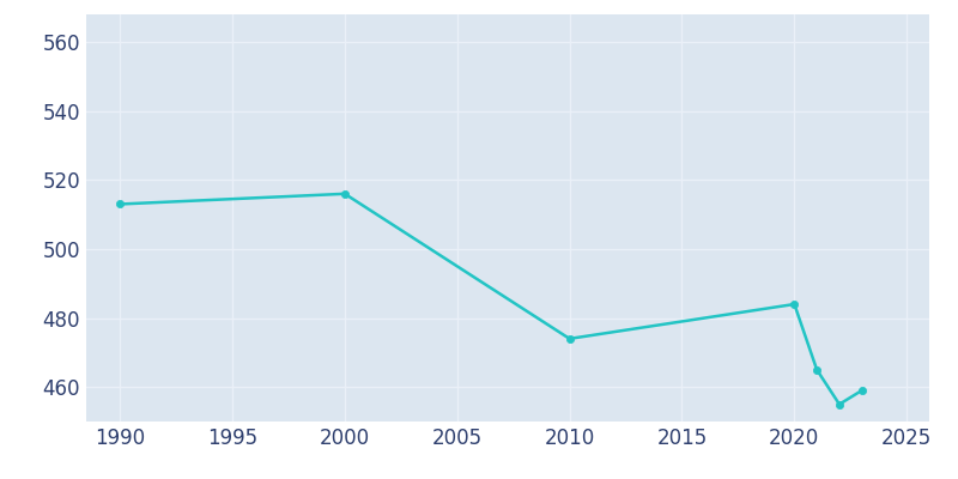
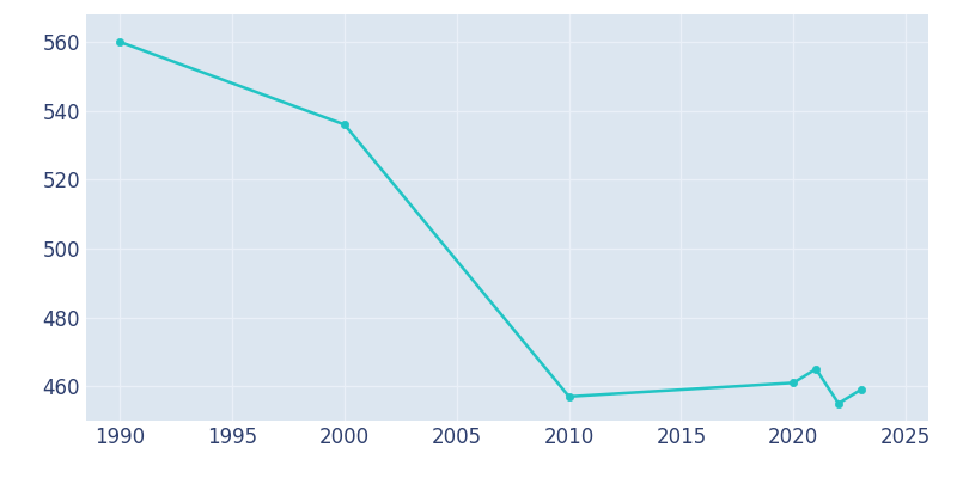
1990: 513 -> 560
2000: 516 -> 536
2010: 474 -> 457
2020: 484 -> 461
